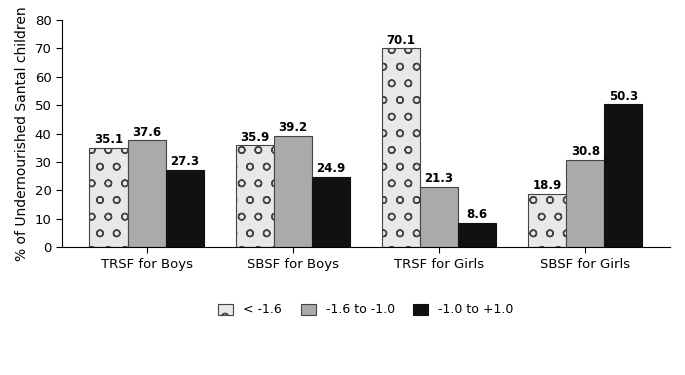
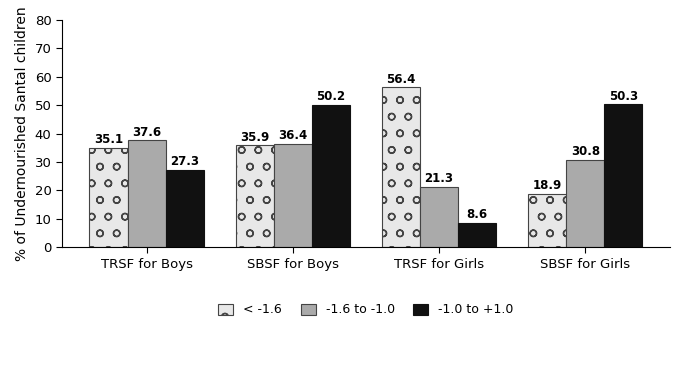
-1.6 to -1.0/SBSF for Boys: 39.2 -> 36.4
-1.0 to +1.0/SBSF for Boys: 24.9 -> 50.2
< -1.6/TRSF for Girls: 70.1 -> 56.4
